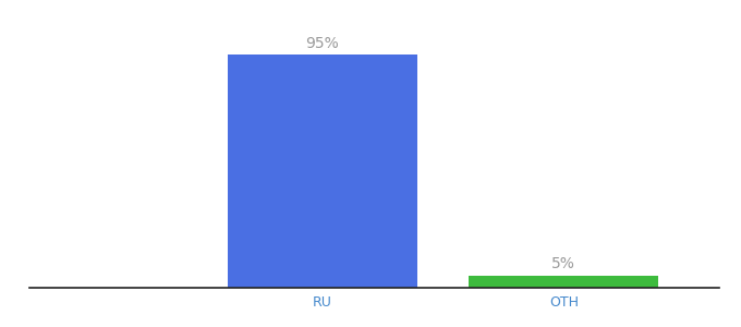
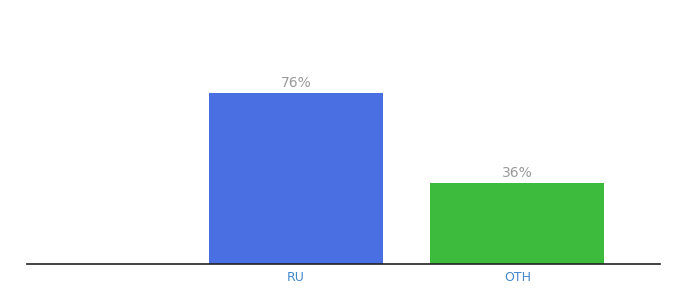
RU: 95% -> 76%
OTH: 5% -> 36%
